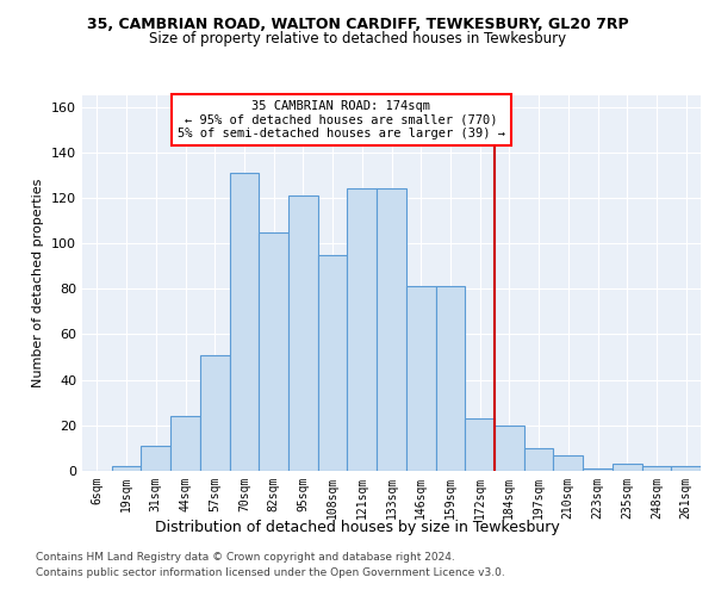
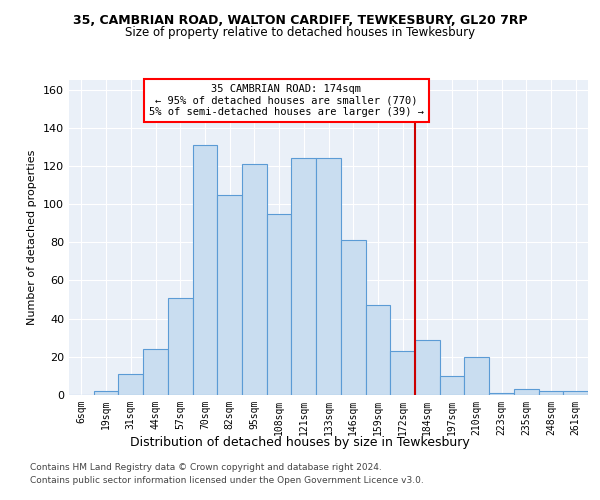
159sqm: 81 -> 47
184sqm: 20 -> 29
210sqm: 7 -> 20
